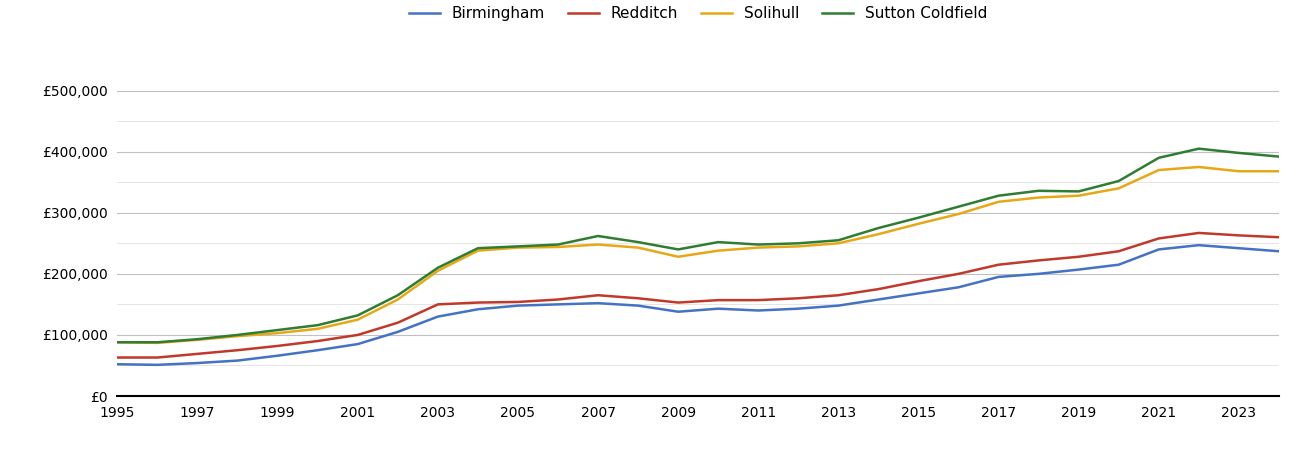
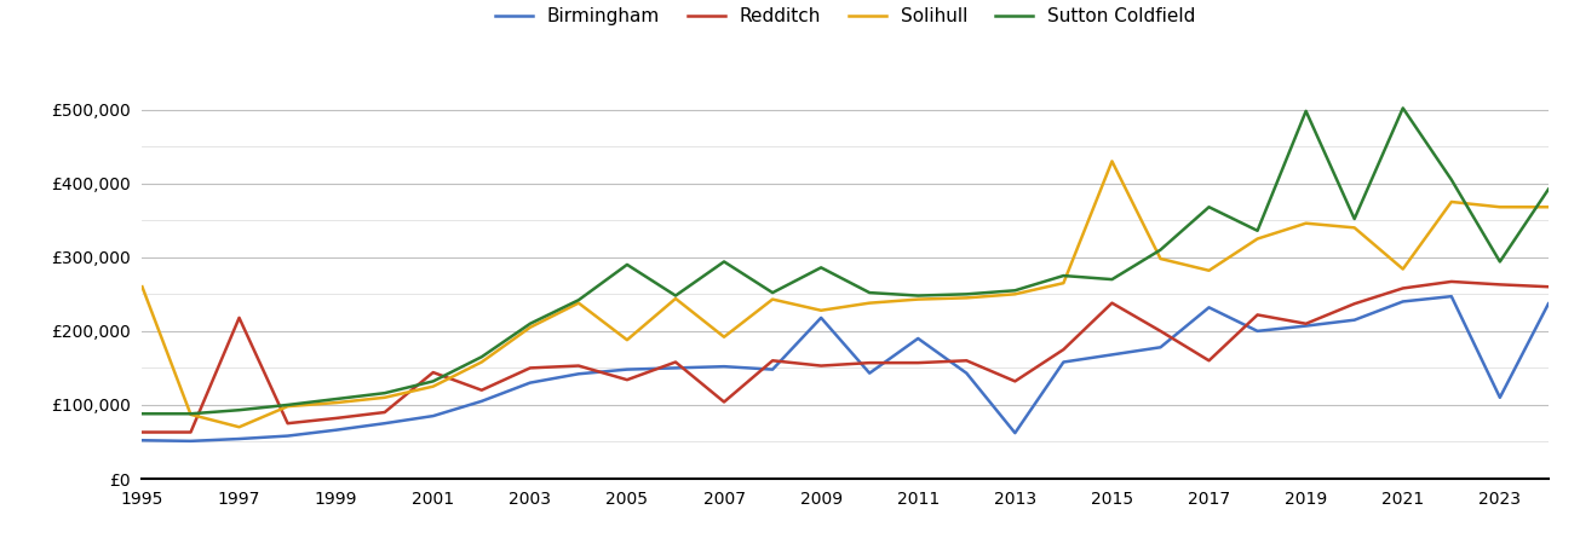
Solihull/1995: £88,000 -> £260,000
Redditch/1997: £69,000 -> £218,000
Solihull/1997: £92,000 -> £70,000
Redditch/2001: £100,000 -> £144,000
Redditch/2005: £154,000 -> £134,000
Solihull/2005: £243,000 -> £188,000
Sutton Coldfield/2005: £245,000 -> £290,000
Redditch/2007: £165,000 -> £104,000
Solihull/2007: £248,000 -> £192,000
Sutton Coldfield/2007: £262,000 -> £294,000
Birmingham/2009: £138,000 -> £218,000
Sutton Coldfield/2009: £240,000 -> £286,000
Birmingham/2011: £140,000 -> £190,000
Birmingham/2013: £148,000 -> £62,000
Redditch/2013: £165,000 -> £132,000
Redditch/2015: £188,000 -> £238,000
Solihull/2015: £282,000 -> £430,000
Sutton Coldfield/2015: £292,000 -> £270,000
Birmingham/2017: £195,000 -> £232,000
Redditch/2017: £215,000 -> £160,000
Solihull/2017: £318,000 -> £282,000
Sutton Coldfield/2017: £328,000 -> £368,000
Redditch/2019: £228,000 -> £210,000
Solihull/2019: £328,000 -> £346,000
Sutton Coldfield/2019: £335,000 -> £498,000
Solihull/2021: £370,000 -> £284,000
Sutton Coldfield/2021: £390,000 -> £502,000
Birmingham/2023: £242,000 -> £110,000
Sutton Coldfield/2023: £398,000 -> £294,000
